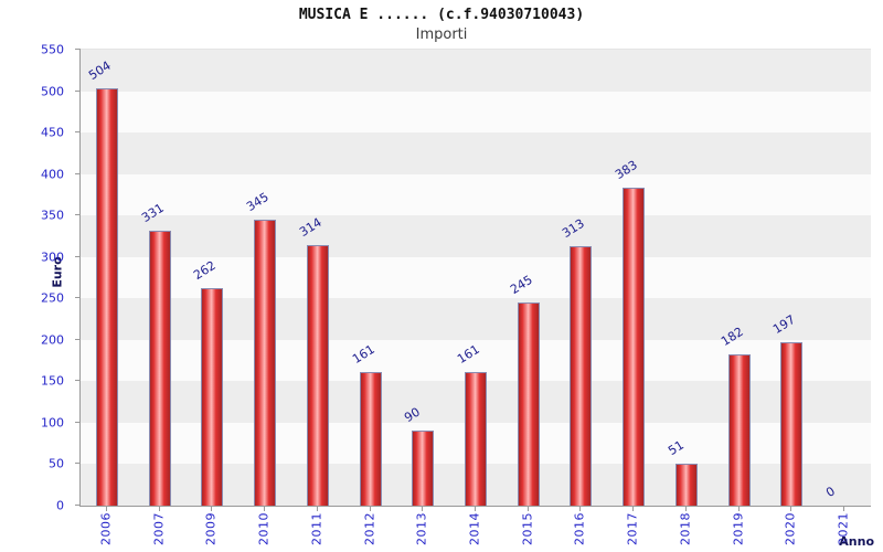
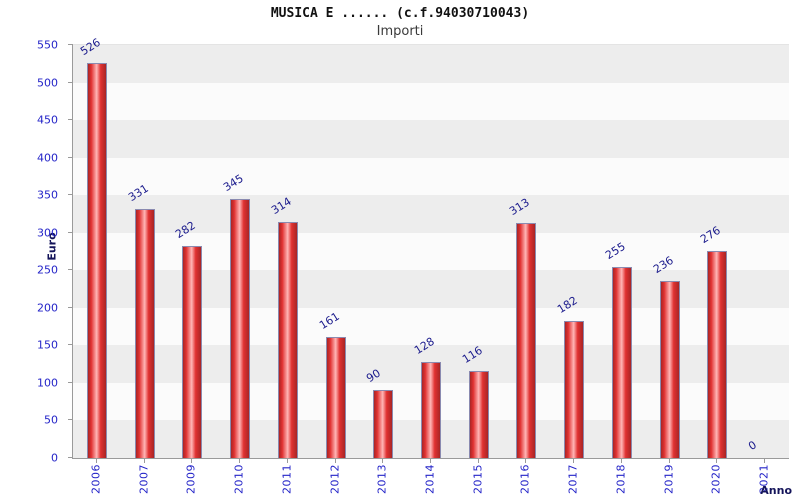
2006: 504 -> 526
2009: 262 -> 282
2014: 161 -> 128
2015: 245 -> 116
2017: 383 -> 182
2018: 51 -> 255
2019: 182 -> 236
2020: 197 -> 276
